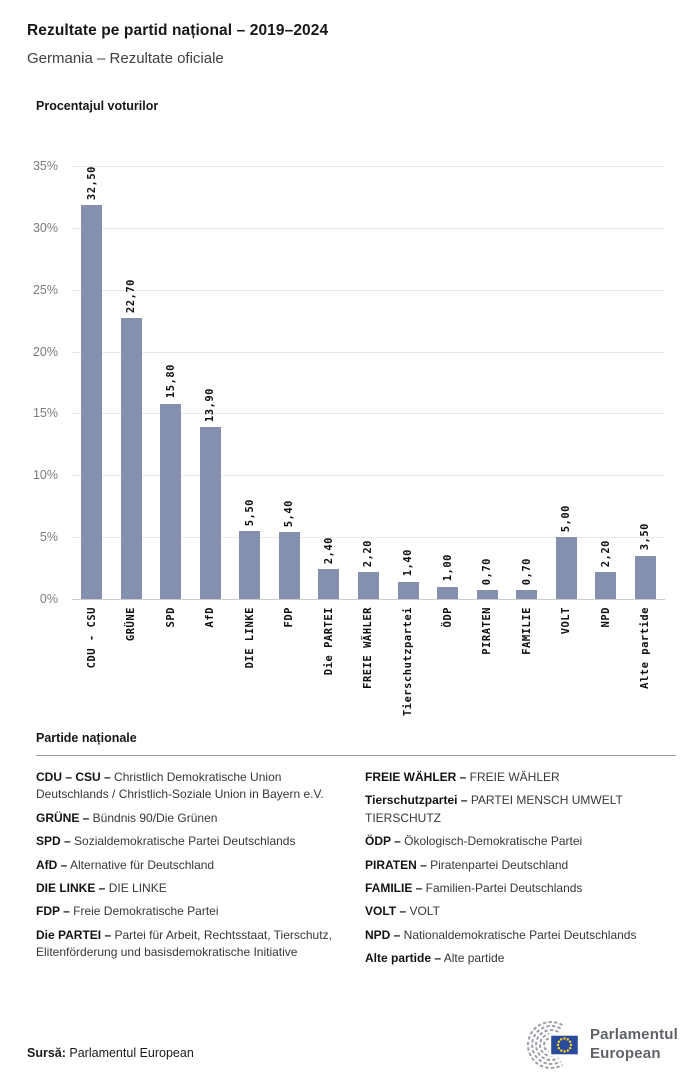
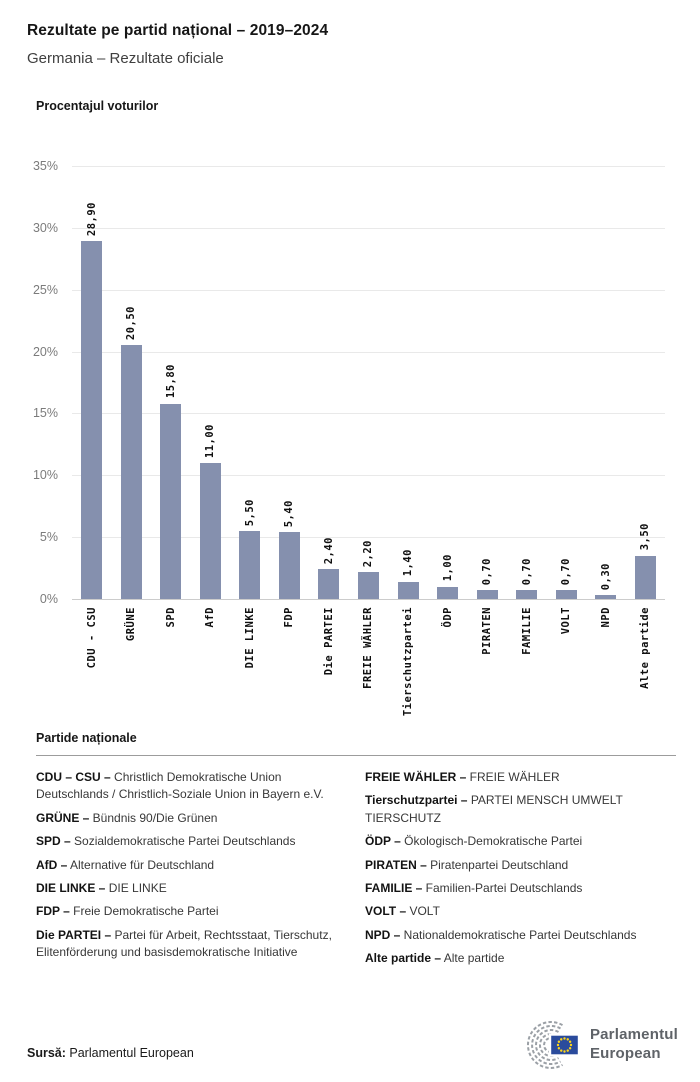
CDU - CSU: 32,50 -> 28,90
GRÜNE: 22,70 -> 20,50
AfD: 13,90 -> 11,00
VOLT: 5,00 -> 0,70
NPD: 2,20 -> 0,30
